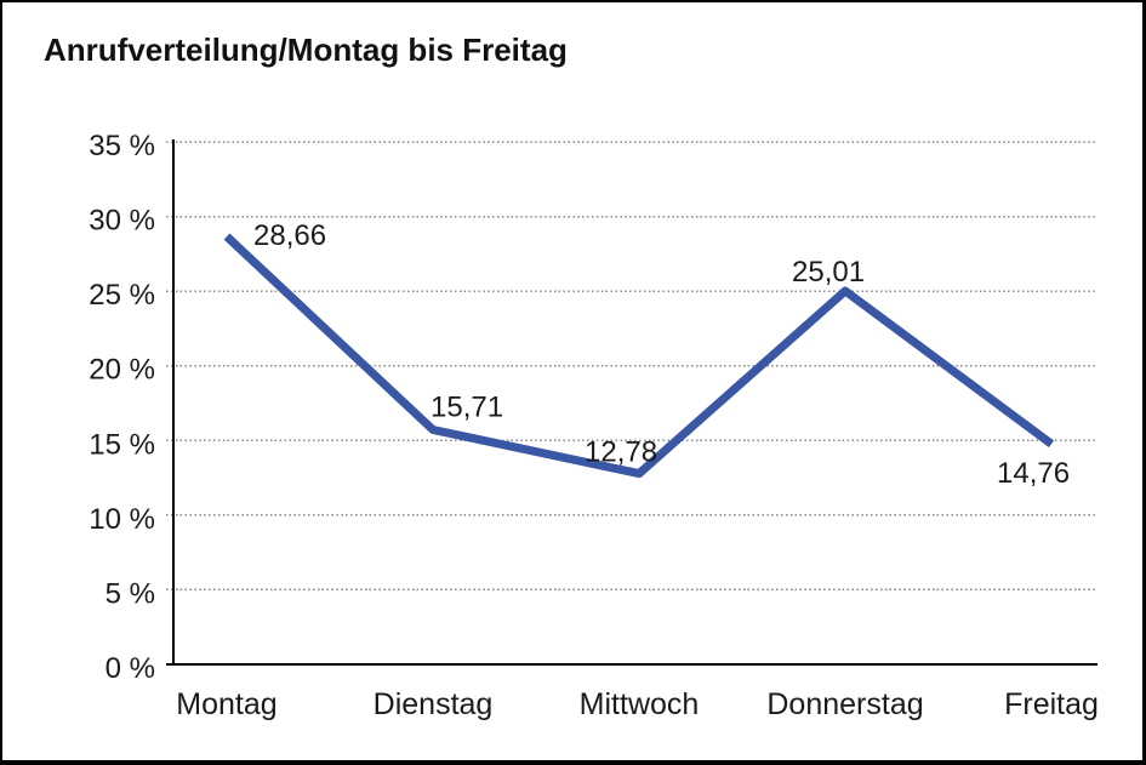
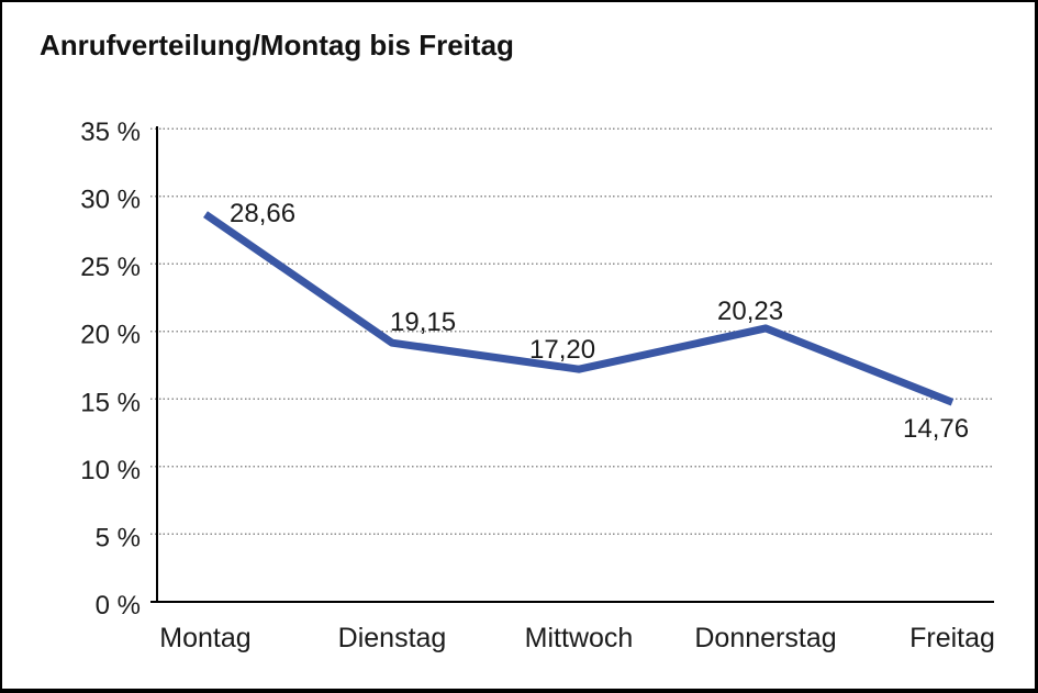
Dienstag: 15,71 -> 19,15
Mittwoch: 12,78 -> 17,20
Donnerstag: 25,01 -> 20,23
